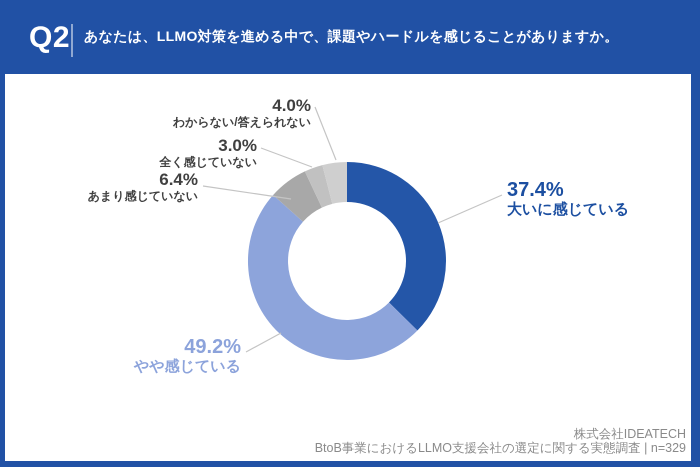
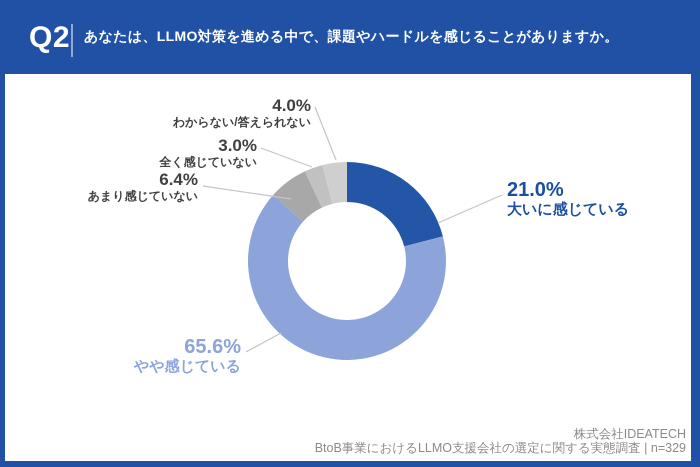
大いに感じている: 37.4% -> 21.0%
やや感じている: 49.2% -> 65.6%
